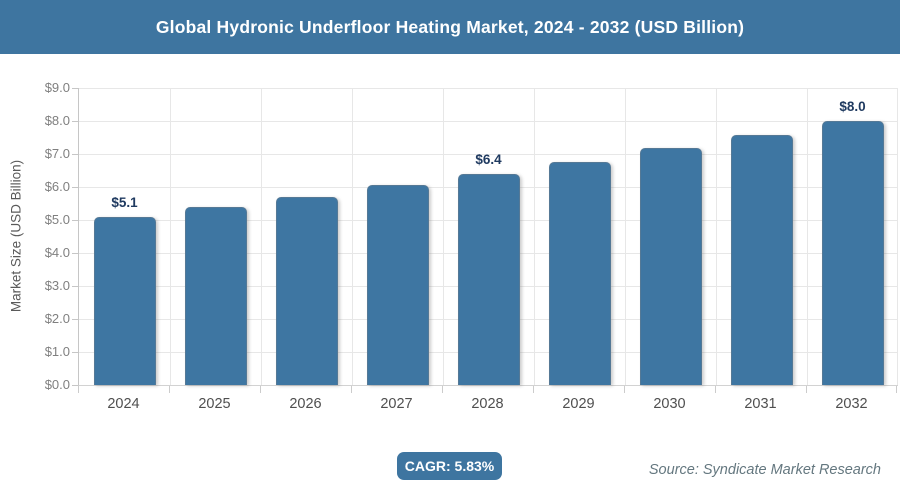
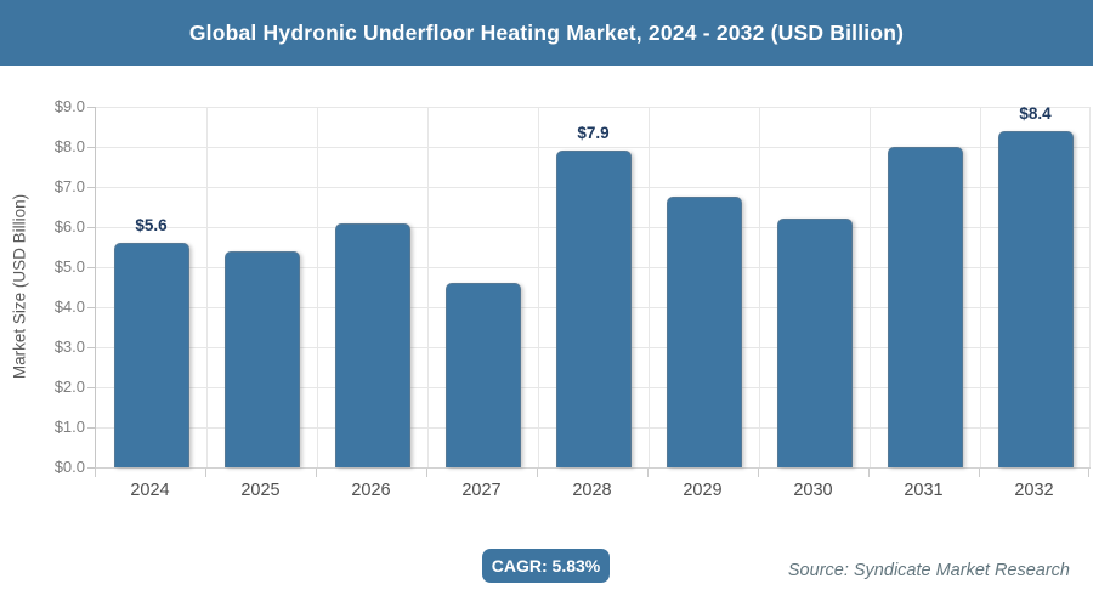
2024: $5.1 -> $5.6
2026: $5.7 -> $6.1
2027: $6.0 -> $4.6
2028: $6.4 -> $7.9
2030: $7.2 -> $6.2
2031: $7.6 -> $8.0
2032: $8.0 -> $8.4
